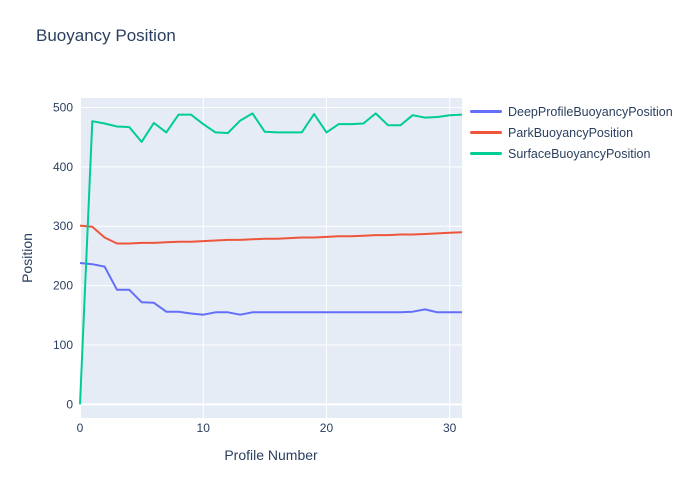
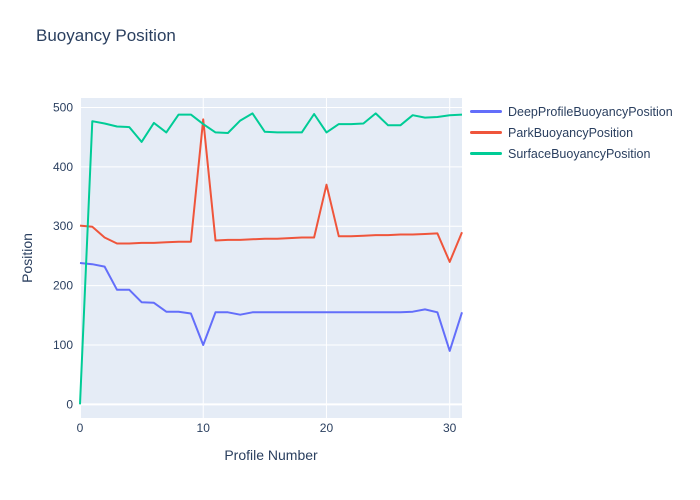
DeepProfileBuoyancyPosition/10: 150 -> 100
ParkBuoyancyPosition/10: 280 -> 480
ParkBuoyancyPosition/20: 280 -> 370
DeepProfileBuoyancyPosition/30: 160 -> 90
ParkBuoyancyPosition/30: 290 -> 240
